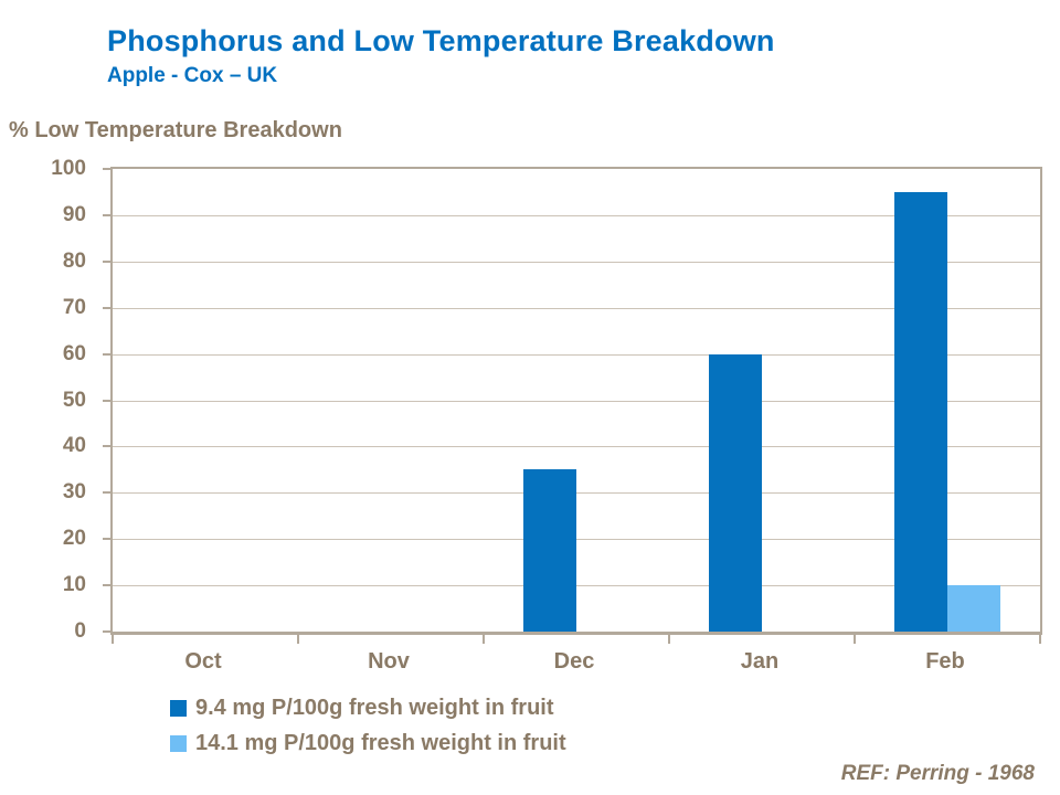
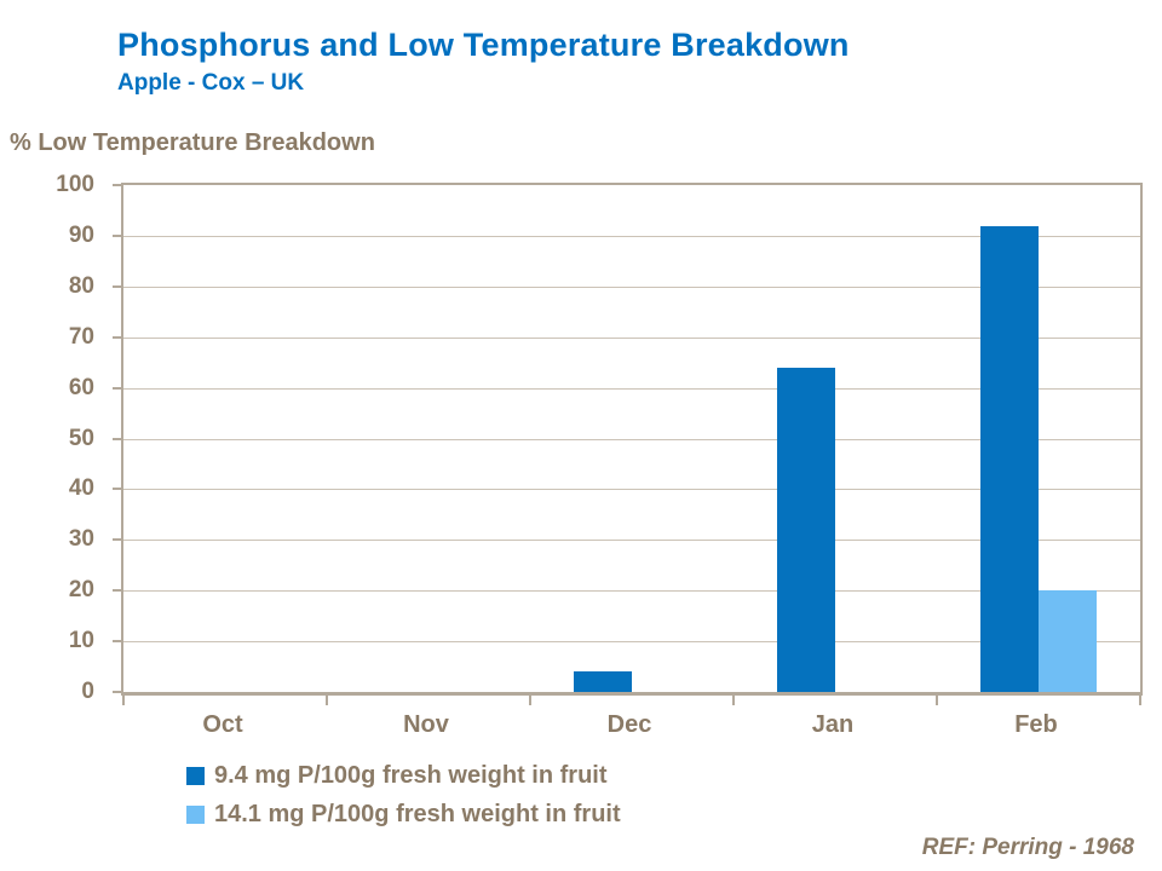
9.4 mg P/100g fresh weight in fruit/Dec: 35 -> 4
9.4 mg P/100g fresh weight in fruit/Jan: 60 -> 64
9.4 mg P/100g fresh weight in fruit/Feb: 95 -> 92
14.1 mg P/100g fresh weight in fruit/Feb: 10 -> 20
